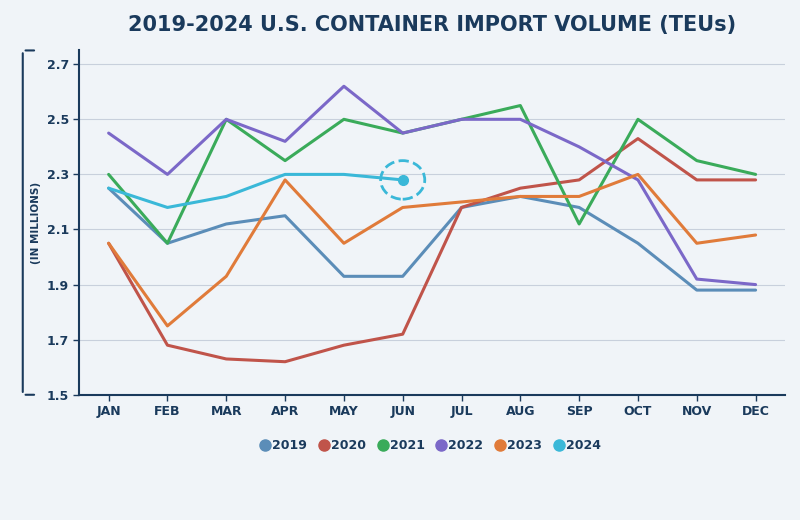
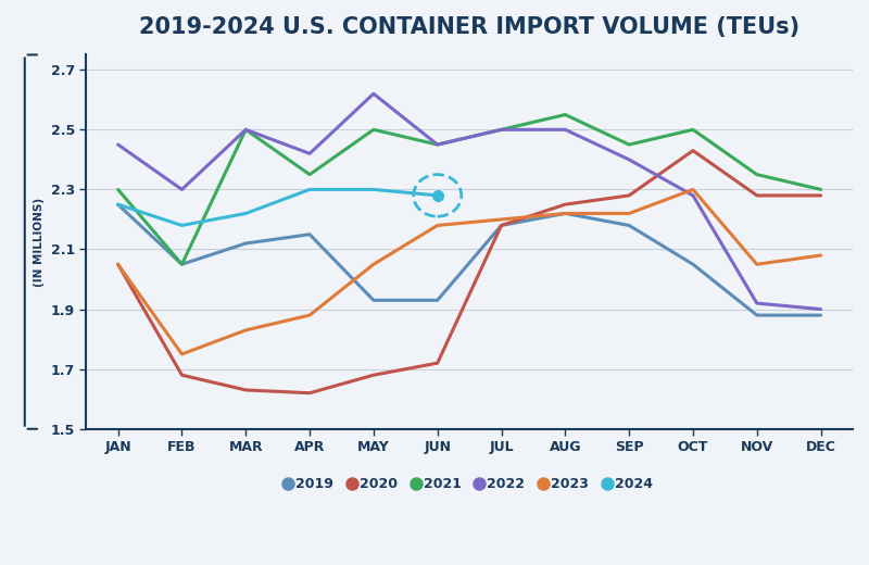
2023/MAR: 1.93 -> 1.83
2023/APR: 2.28 -> 1.88
2021/SEP: 2.12 -> 2.45
